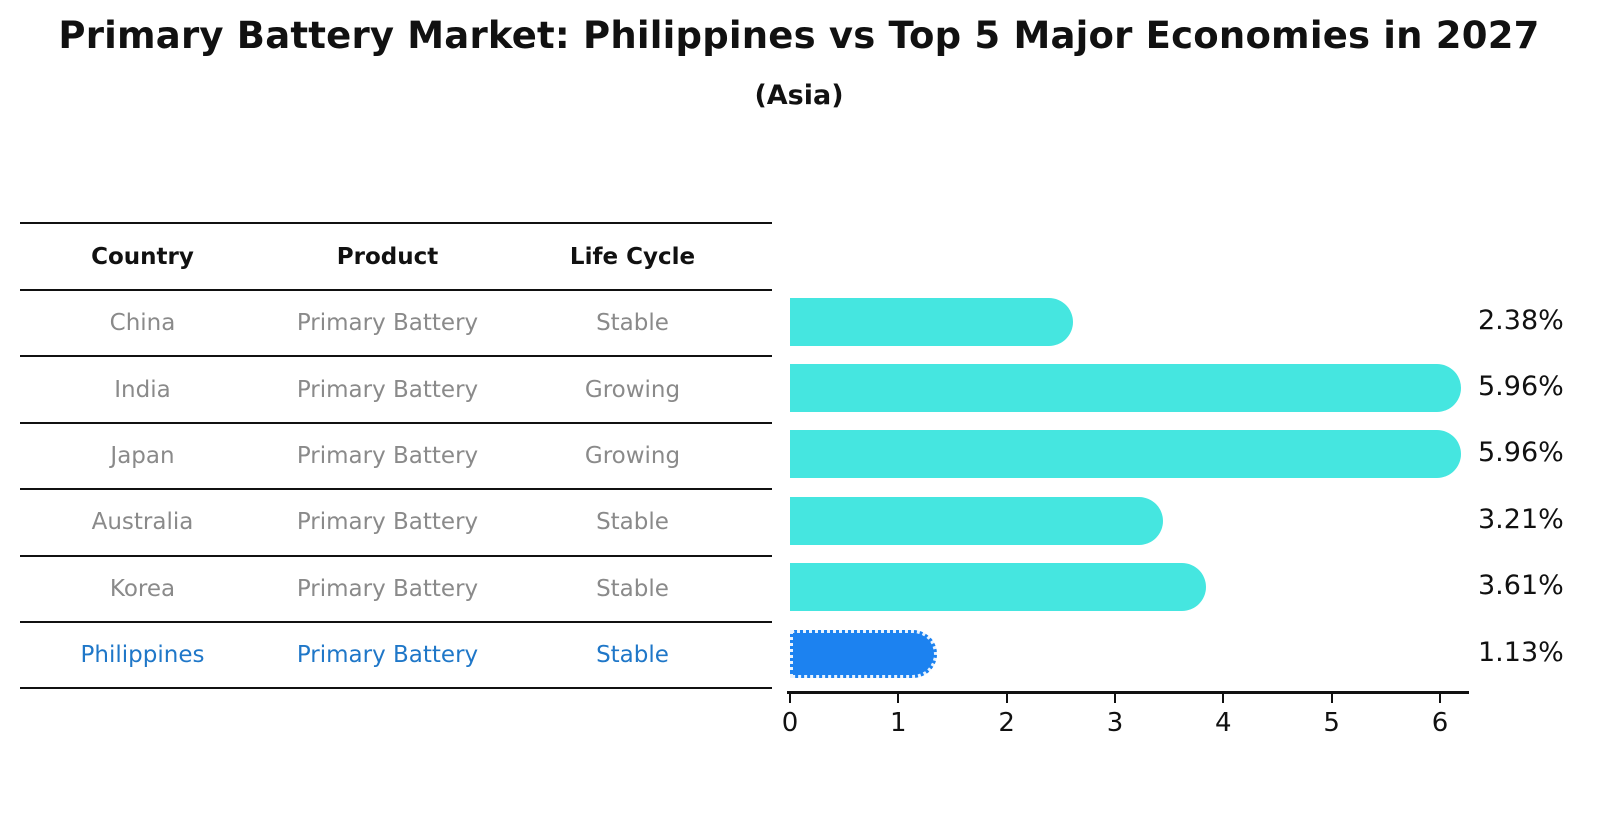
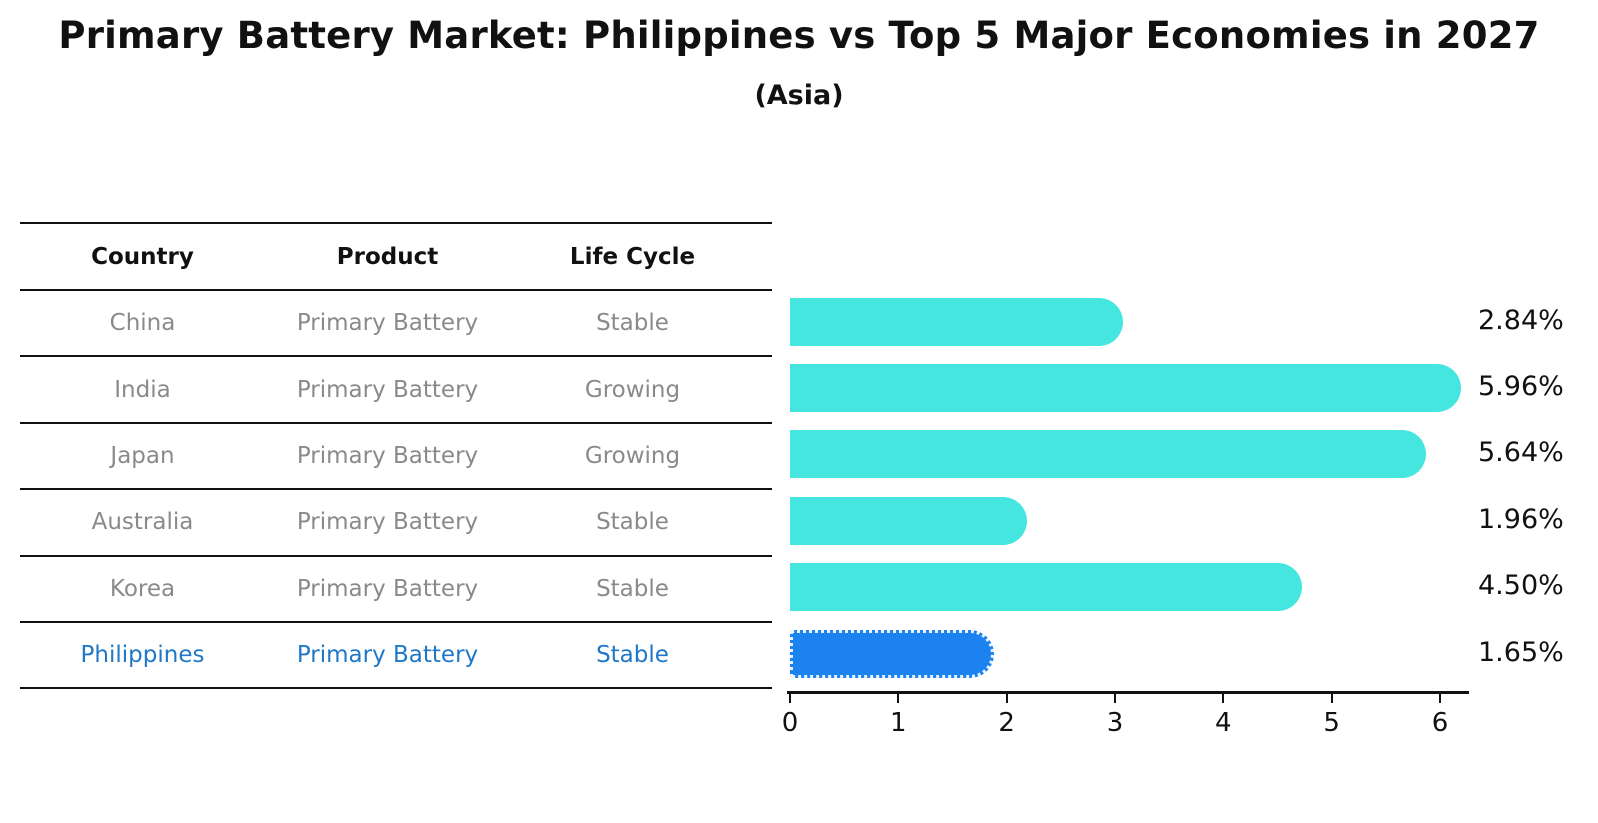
China: 2.38% -> 2.84%
Japan: 5.96% -> 5.64%
Australia: 3.21% -> 1.96%
Korea: 3.61% -> 4.50%
Philippines: 1.13% -> 1.65%
